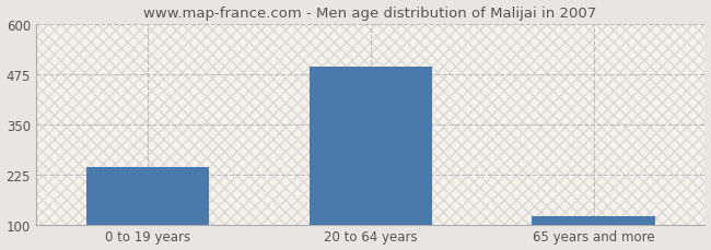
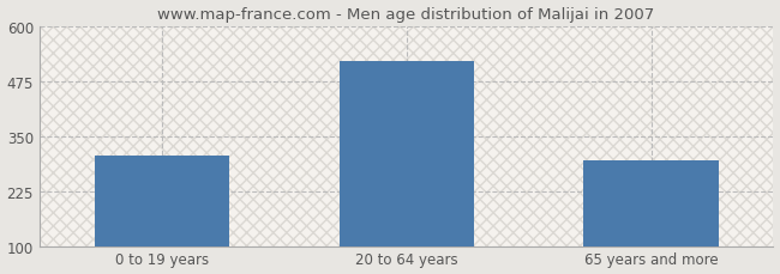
0 to 19 years: 242 -> 305
20 to 64 years: 492 -> 520
65 years and more: 120 -> 295
